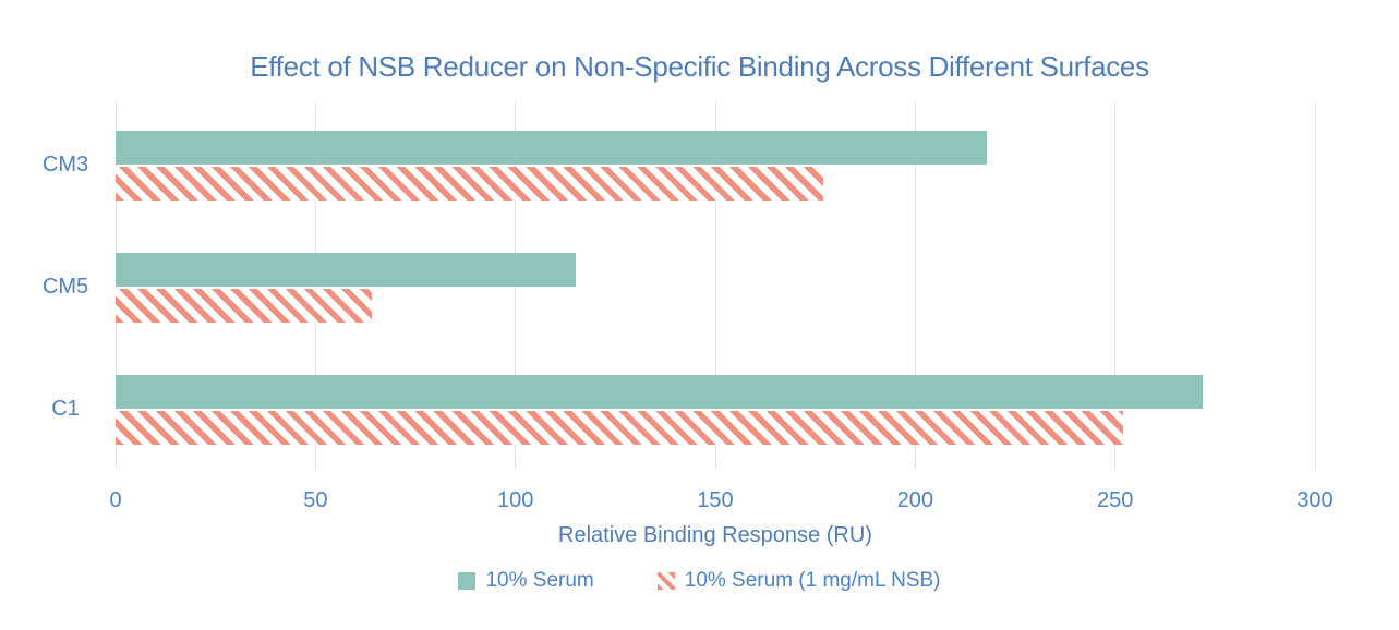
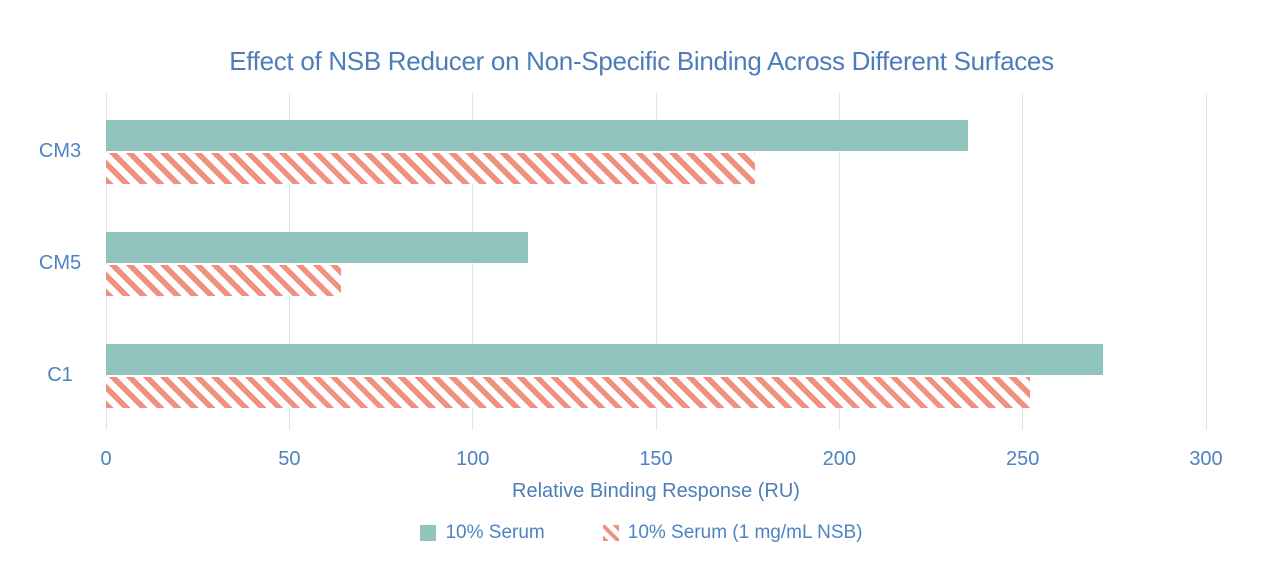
10% Serum/CM3: 218 -> 235
